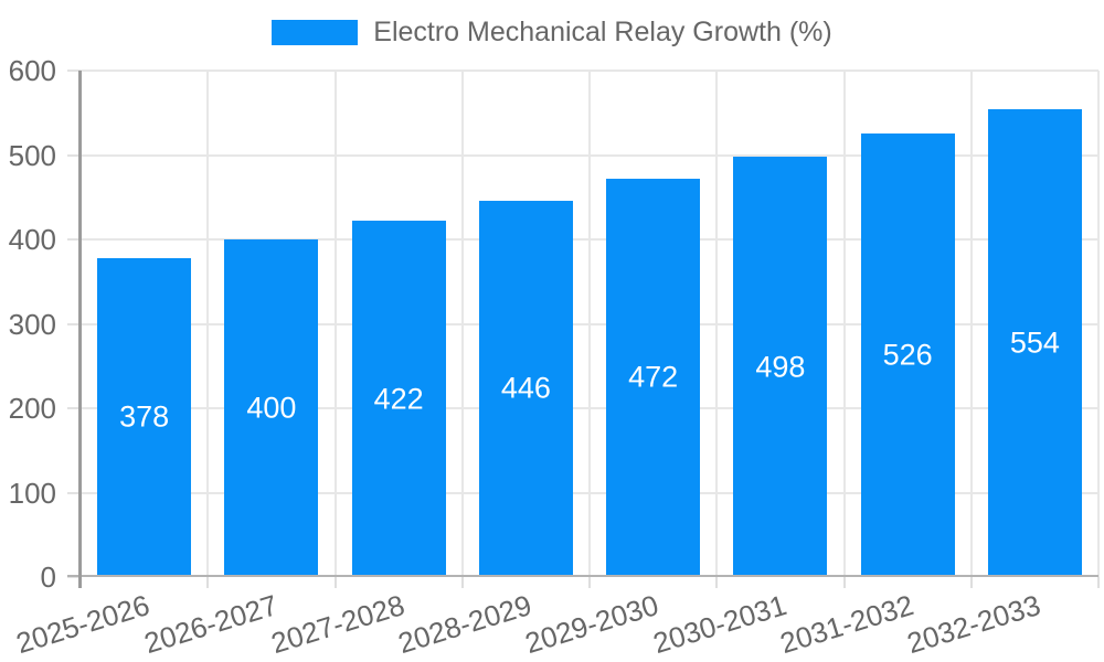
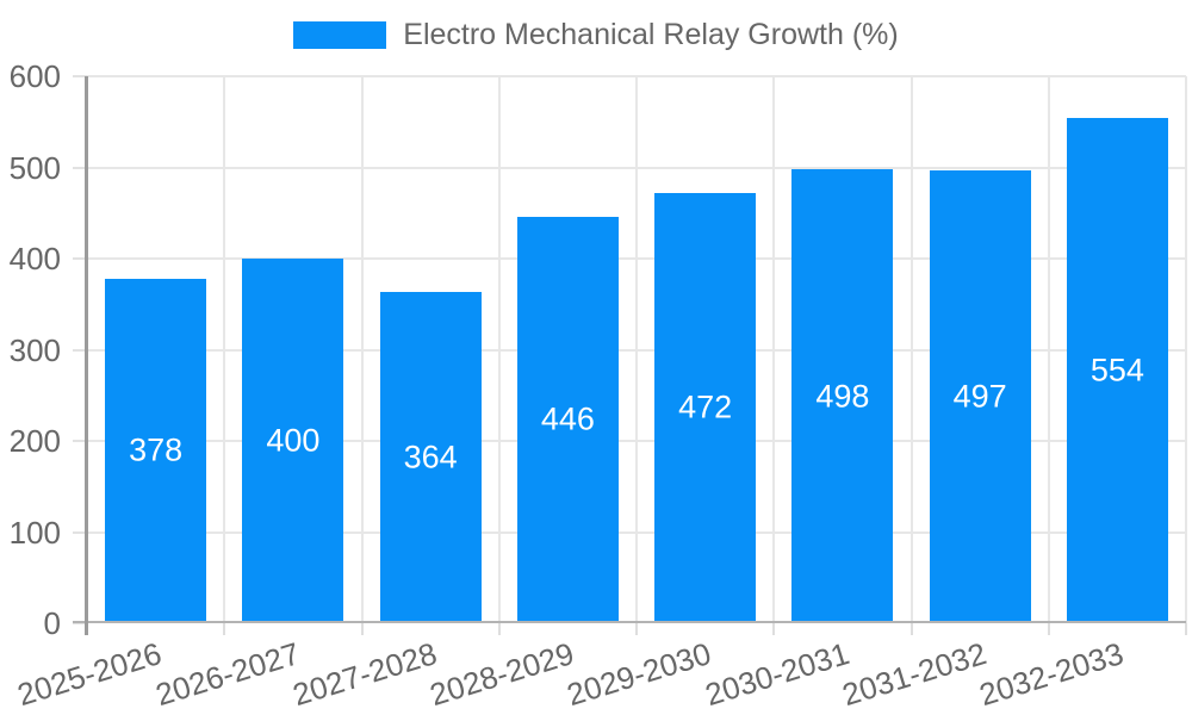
2027-2028: 422 -> 364
2031-2032: 526 -> 497
